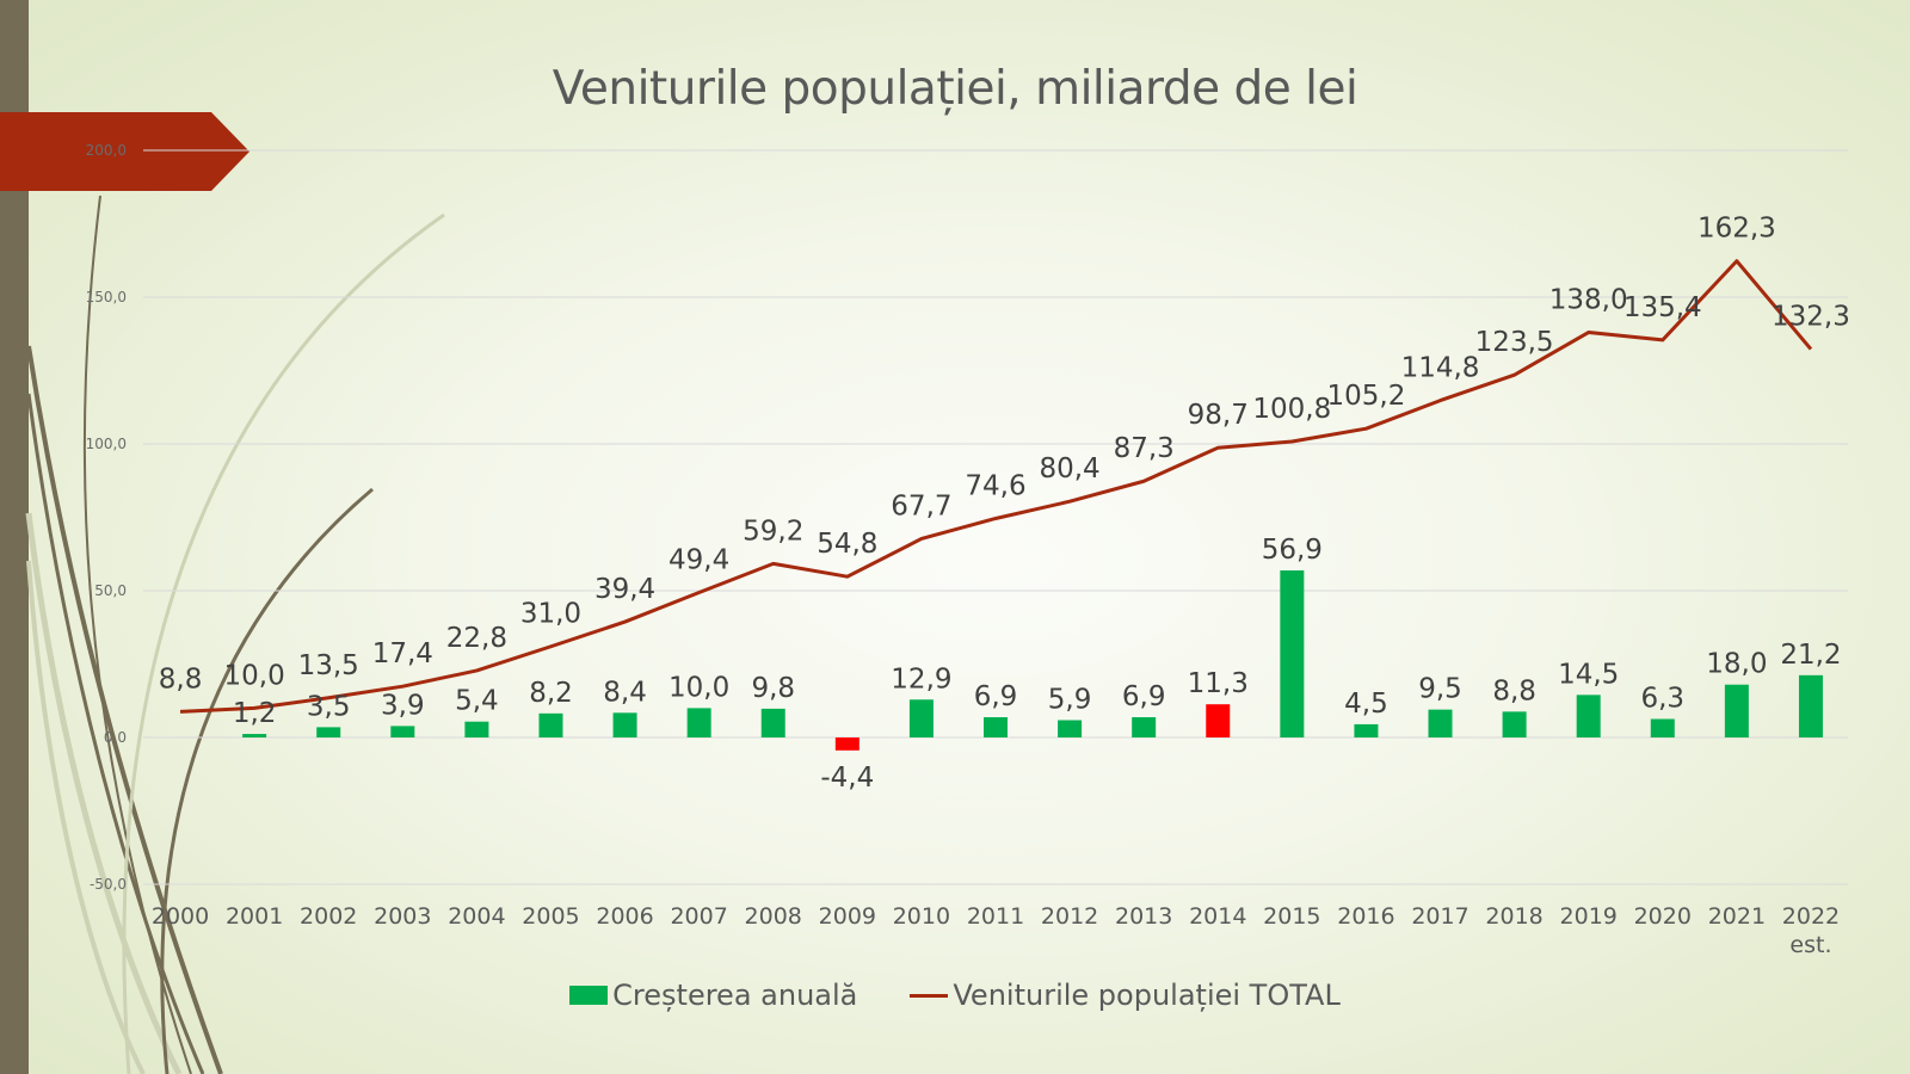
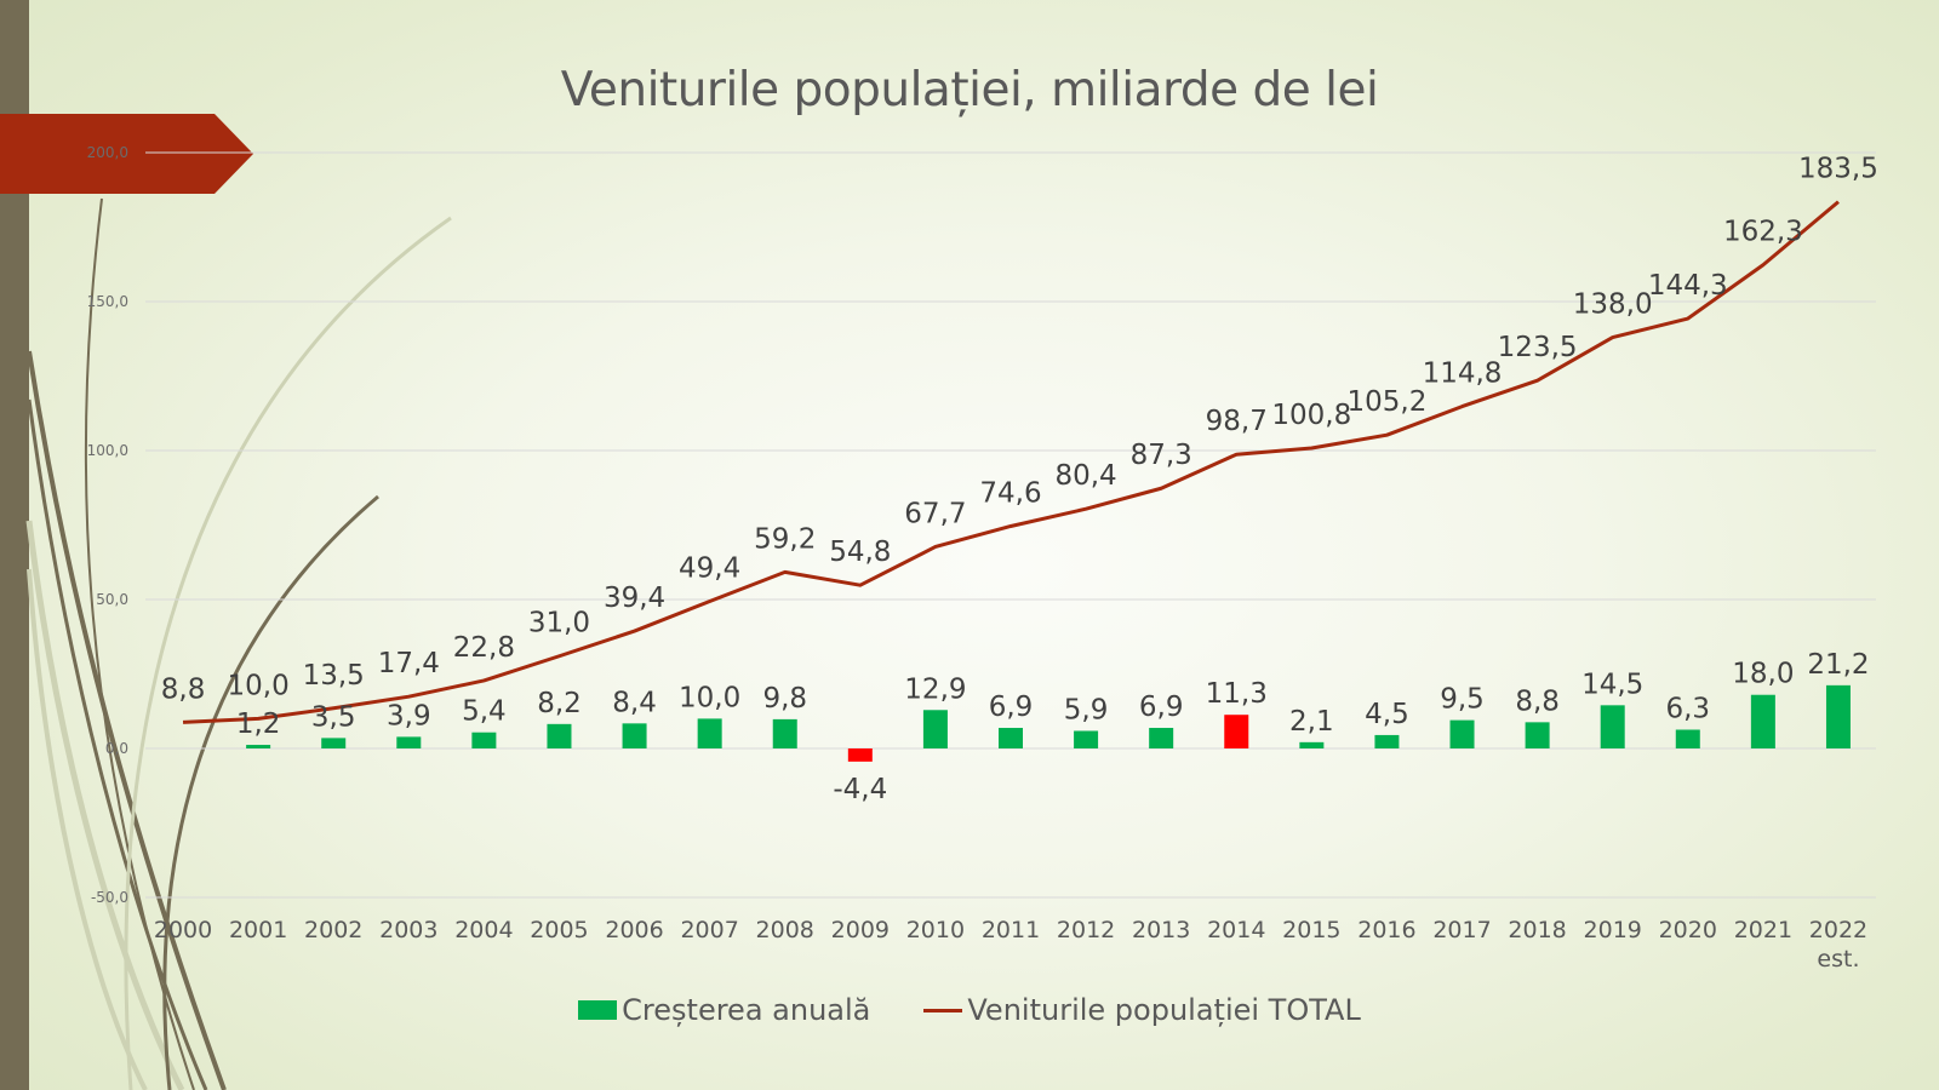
Creșterea anuală/2015: 56,9 -> 2,1
Veniturile populației TOTAL/2020: 135,4 -> 144,3
Veniturile populației TOTAL/2022 est.: 132,3 -> 183,5
